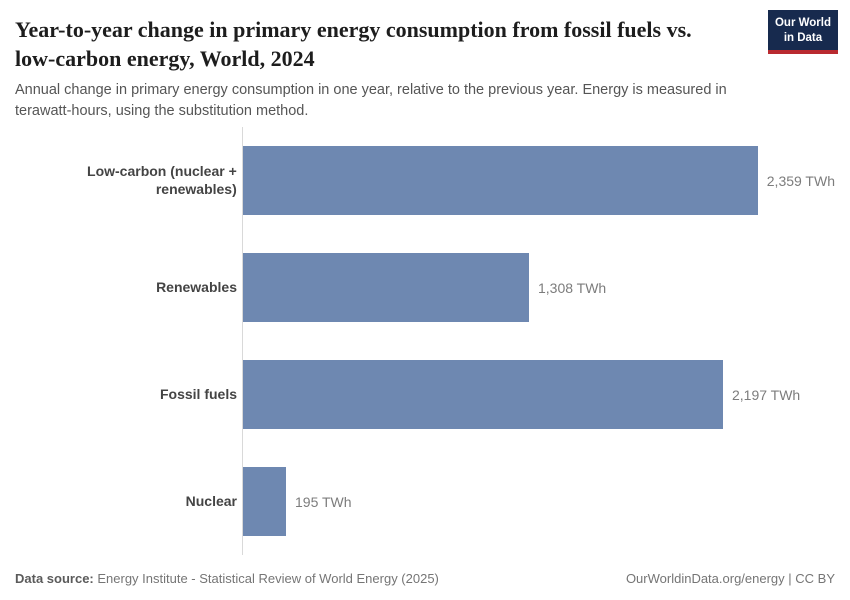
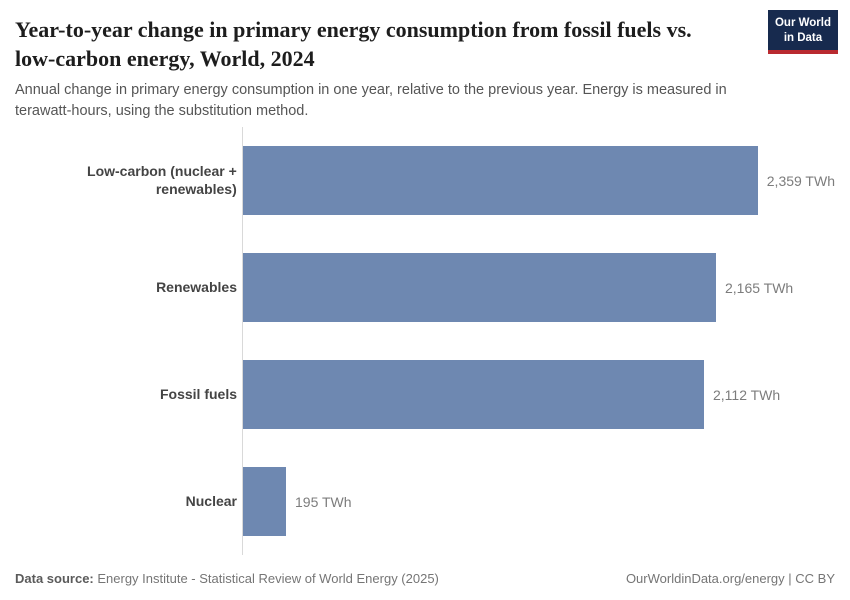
Renewables: 1,308 -> 2,165
Fossil fuels: 2,197 -> 2,112
